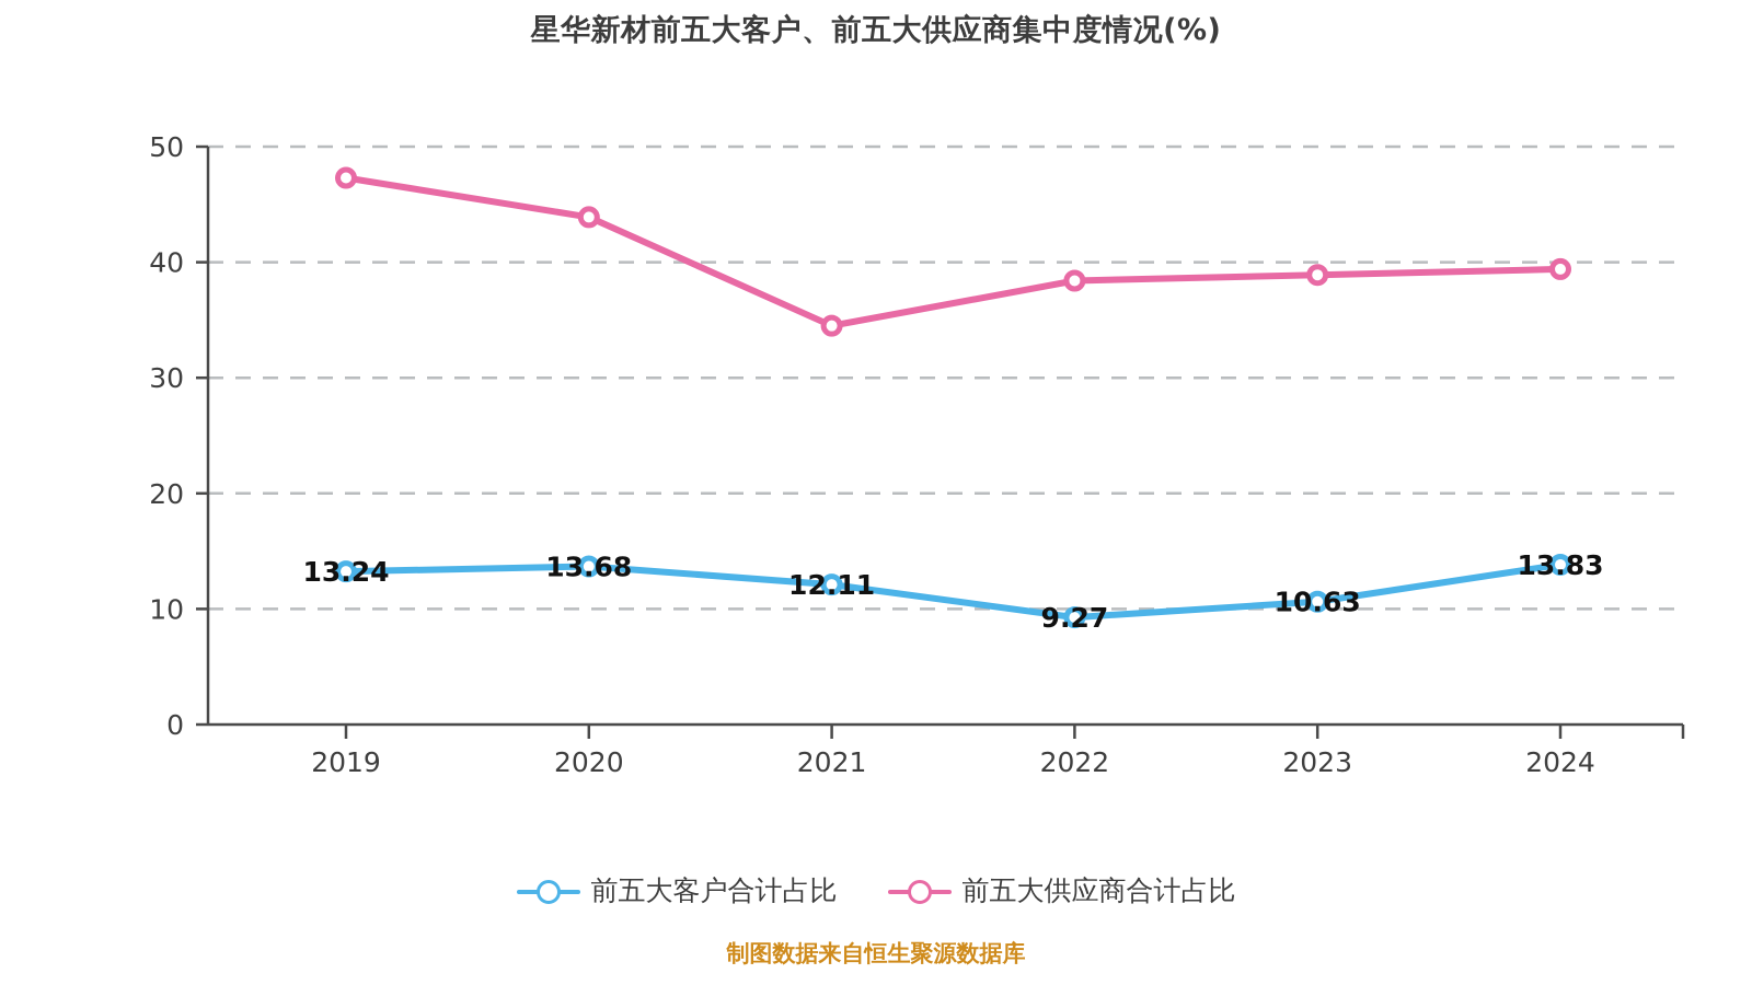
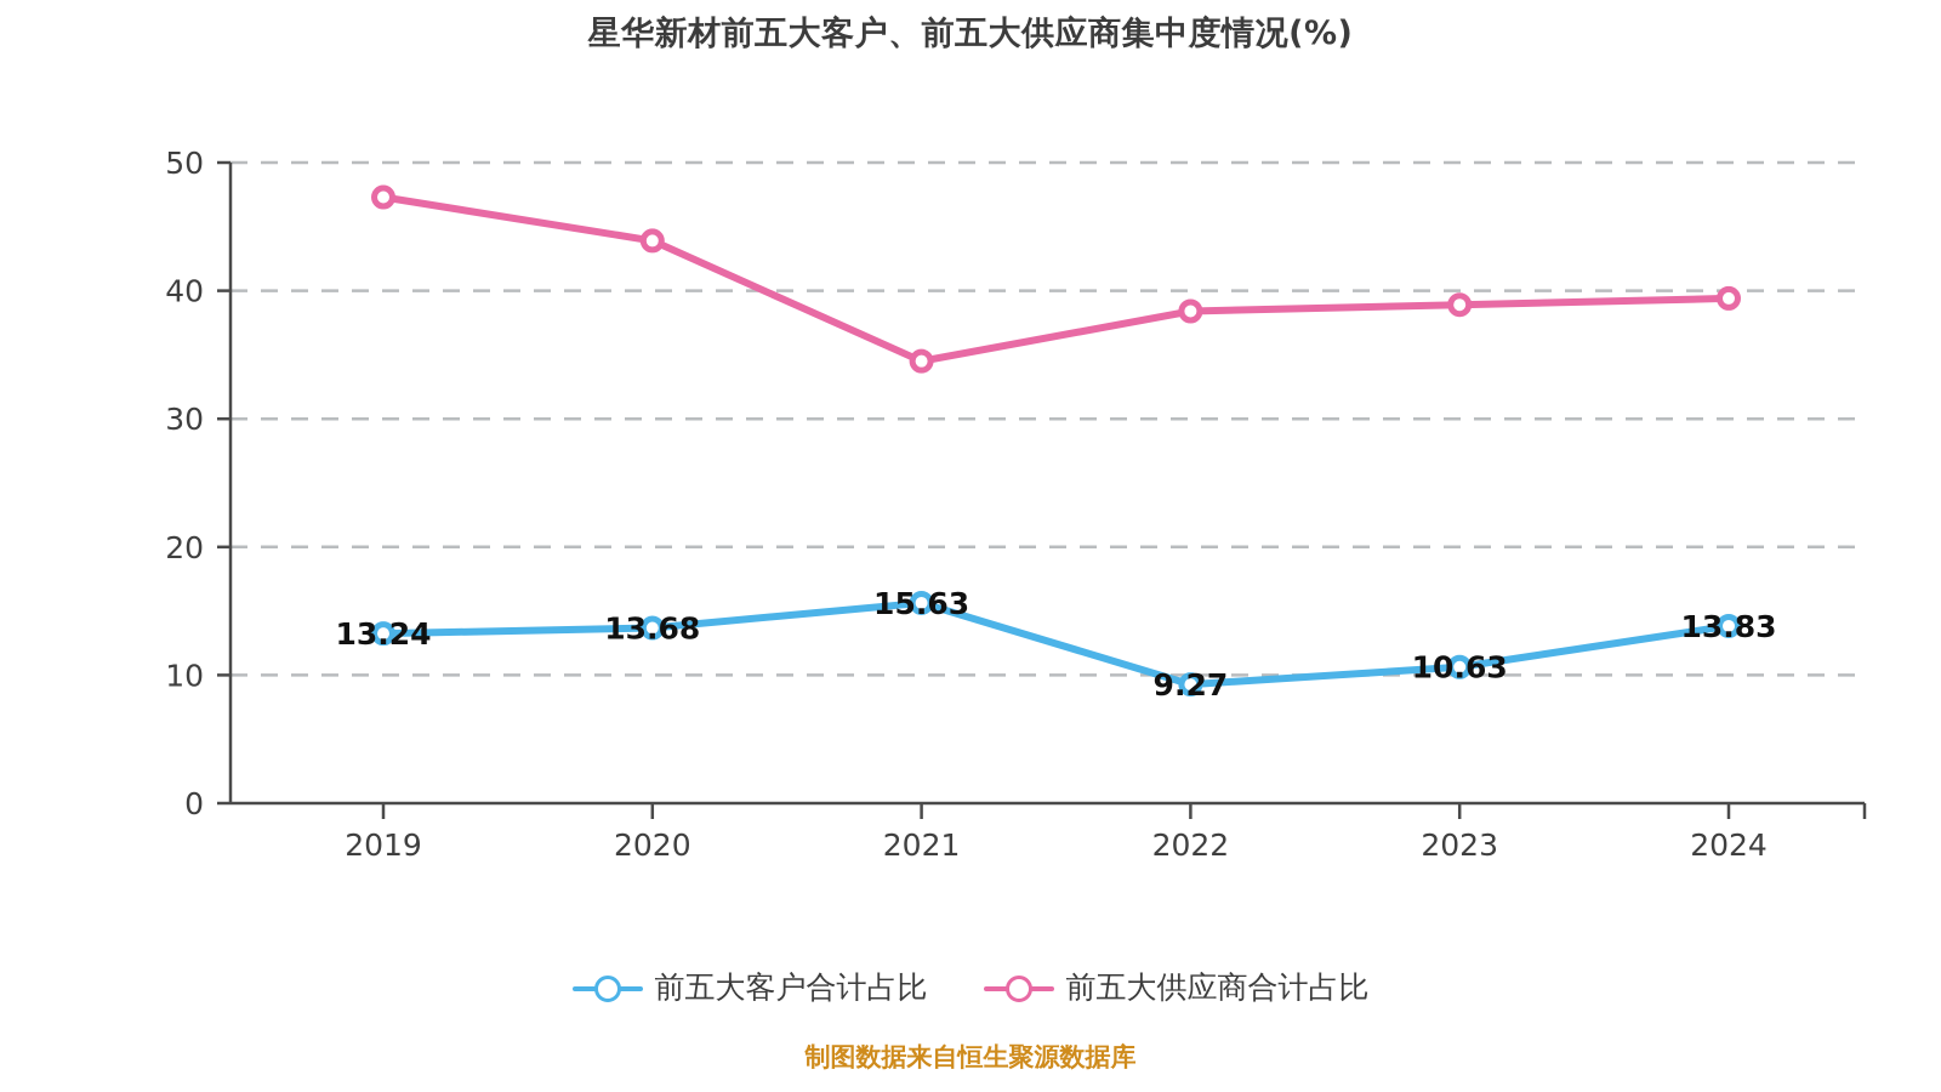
前五大客户合计占比/2021: 12.11 -> 15.63
